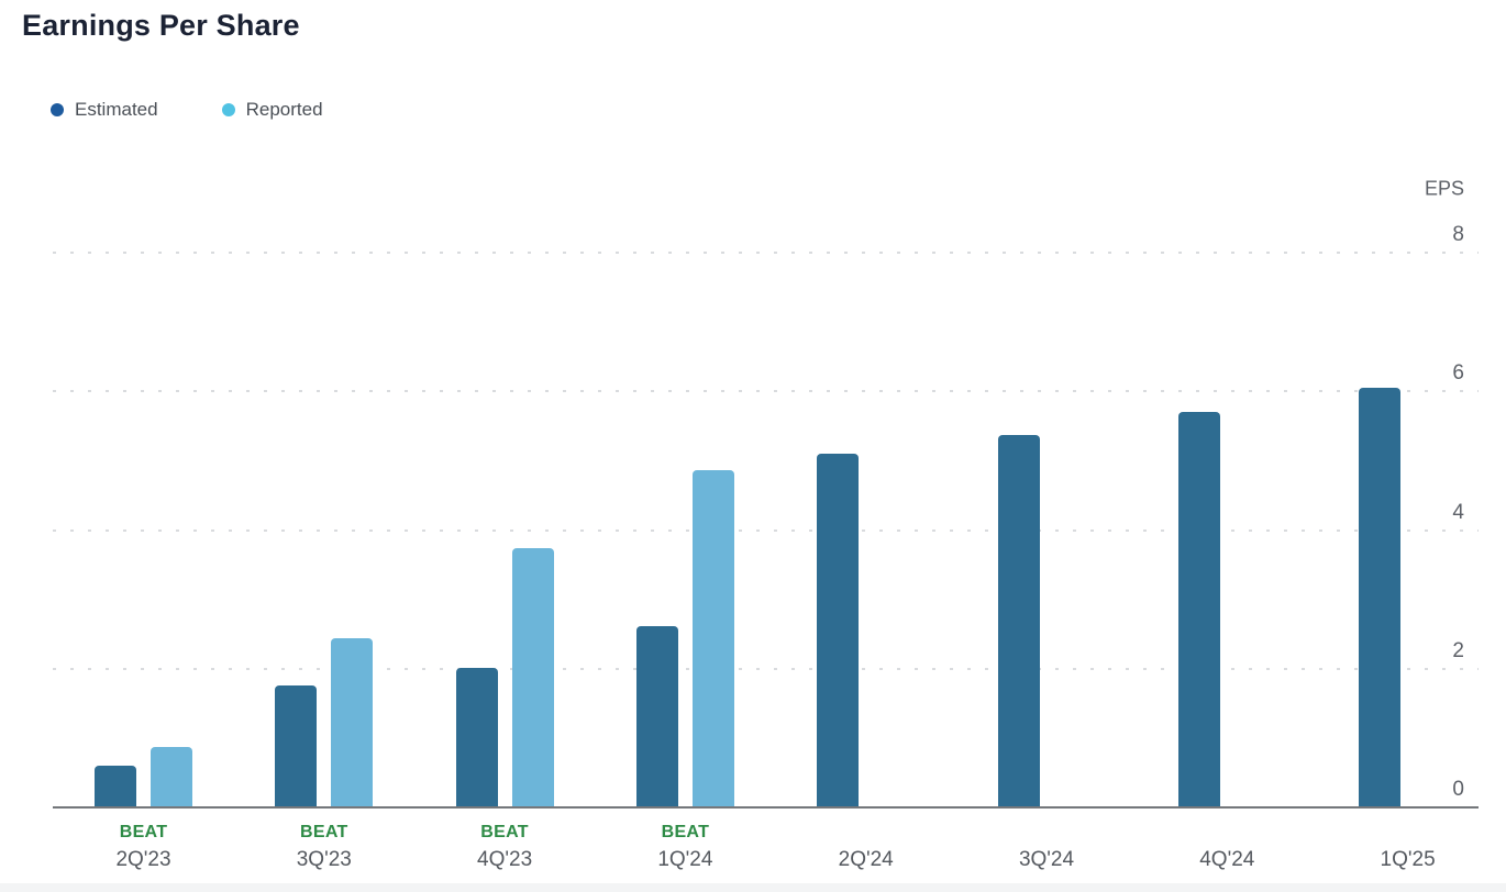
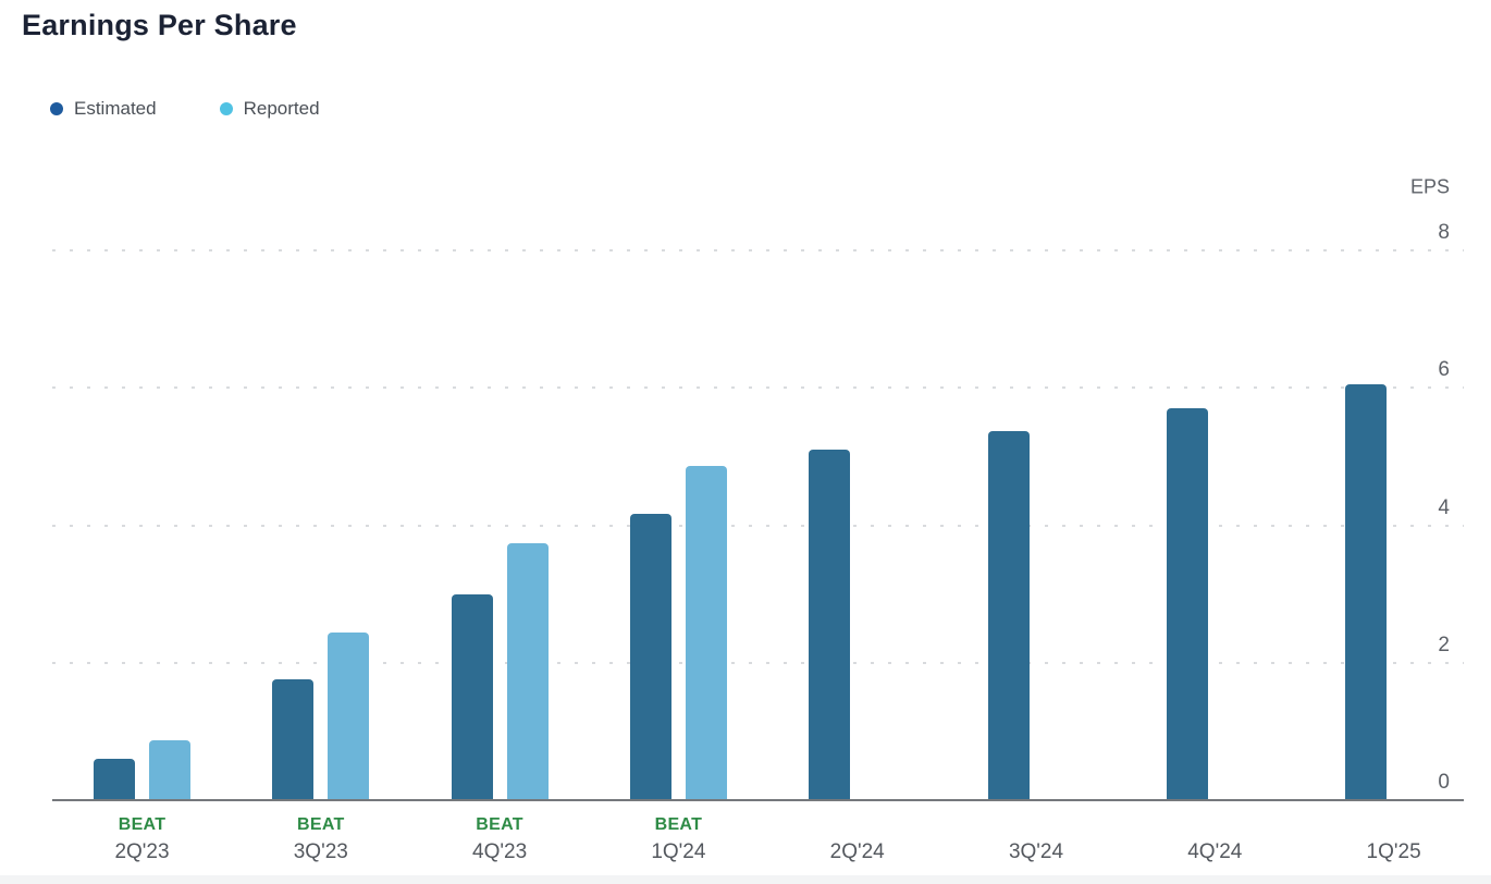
Estimated/4Q'23: 2.0 -> 3.0
Estimated/1Q'24: 2.6 -> 4.2
